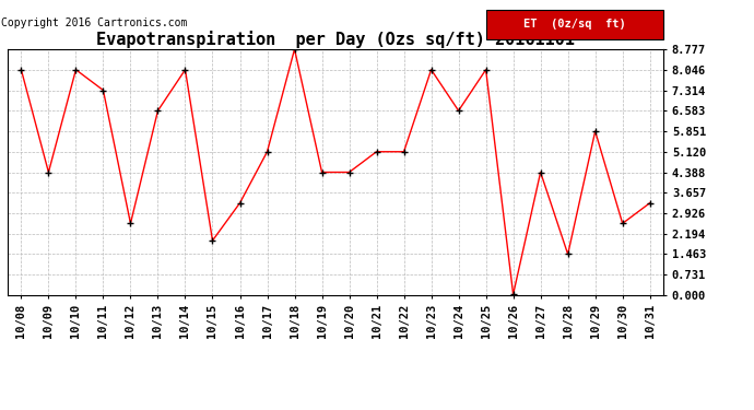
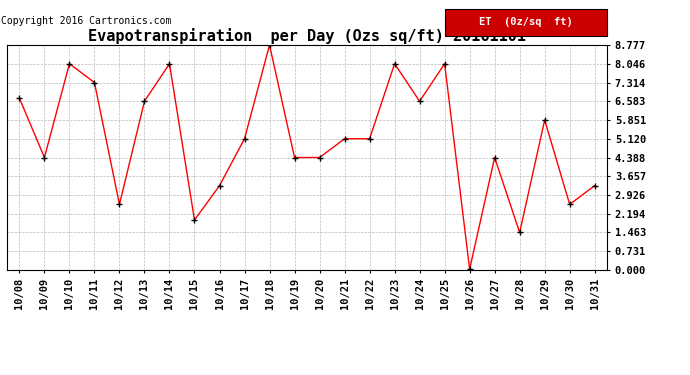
10/08: 8.05 -> 6.70
